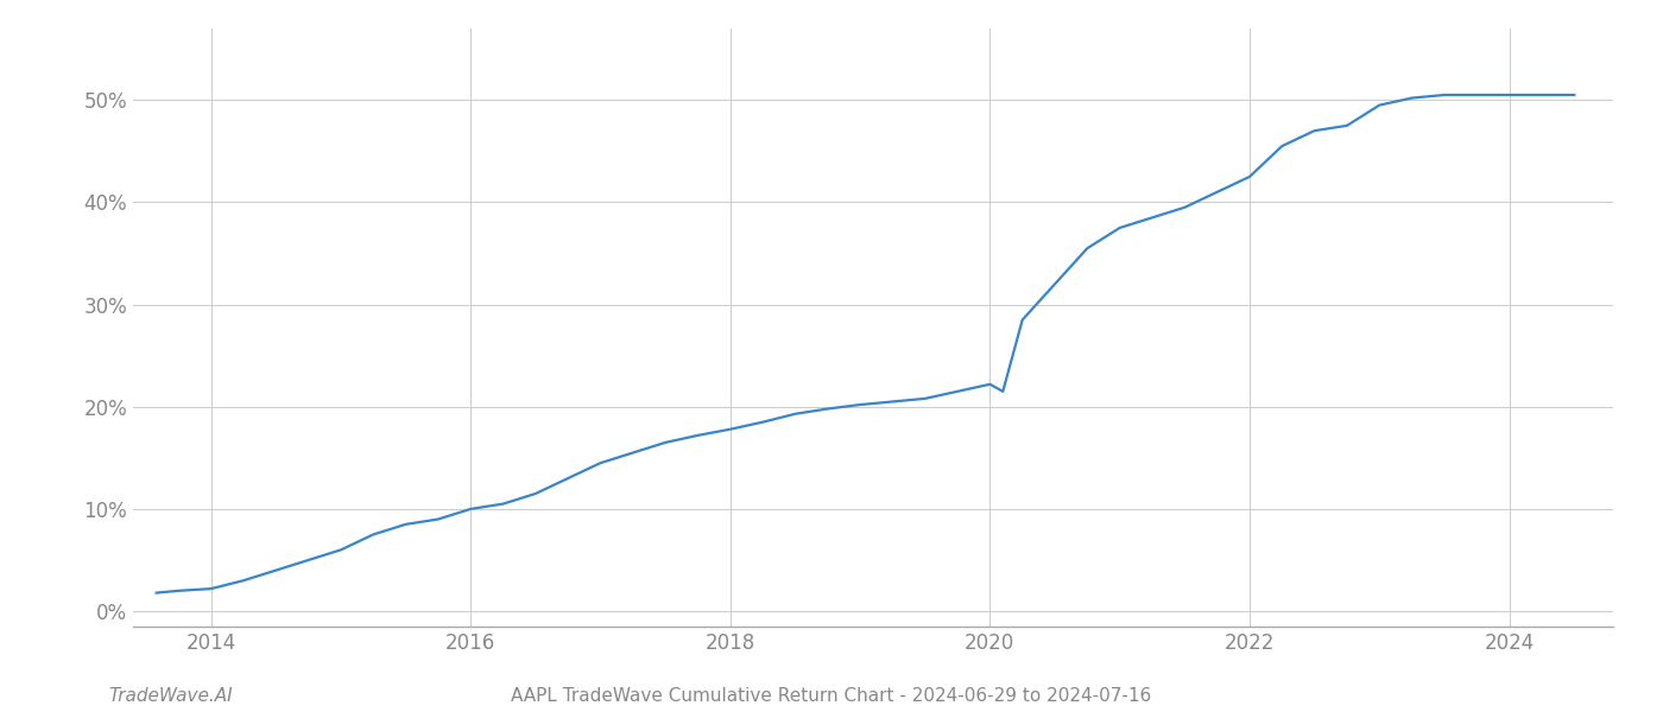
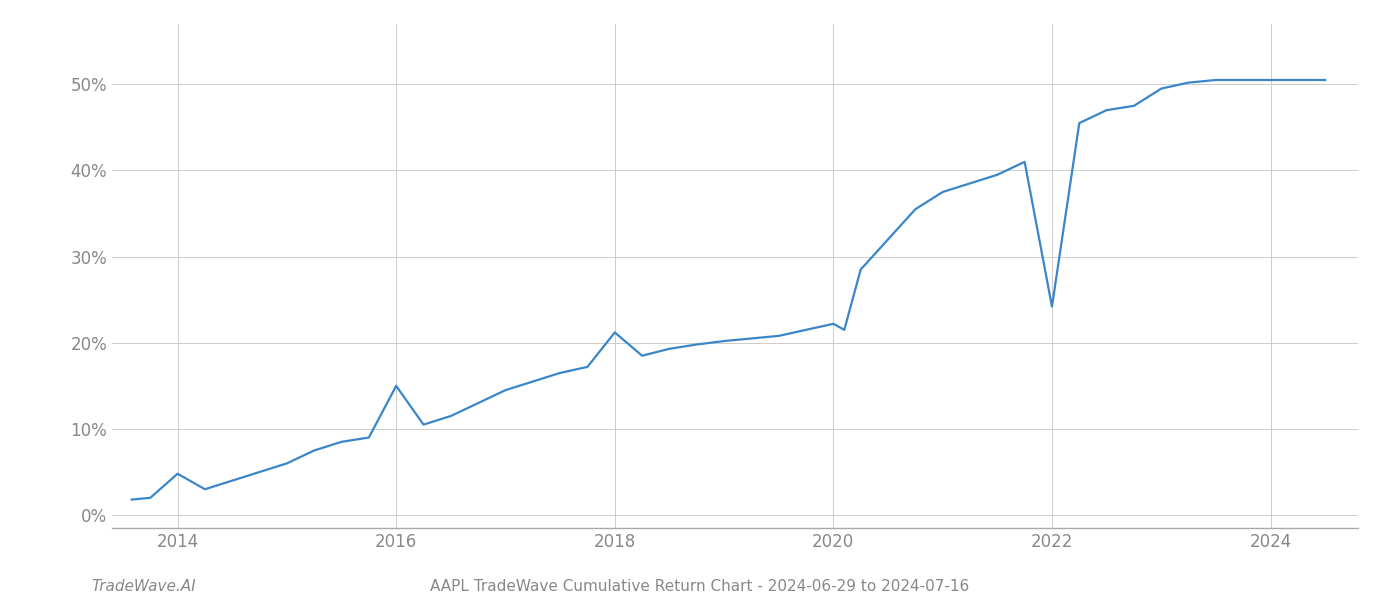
2014: 2.2% -> 4.8%
2016: 10.0% -> 15.0%
2018: 17.8% -> 21.2%
2022: 42.5% -> 24.2%
